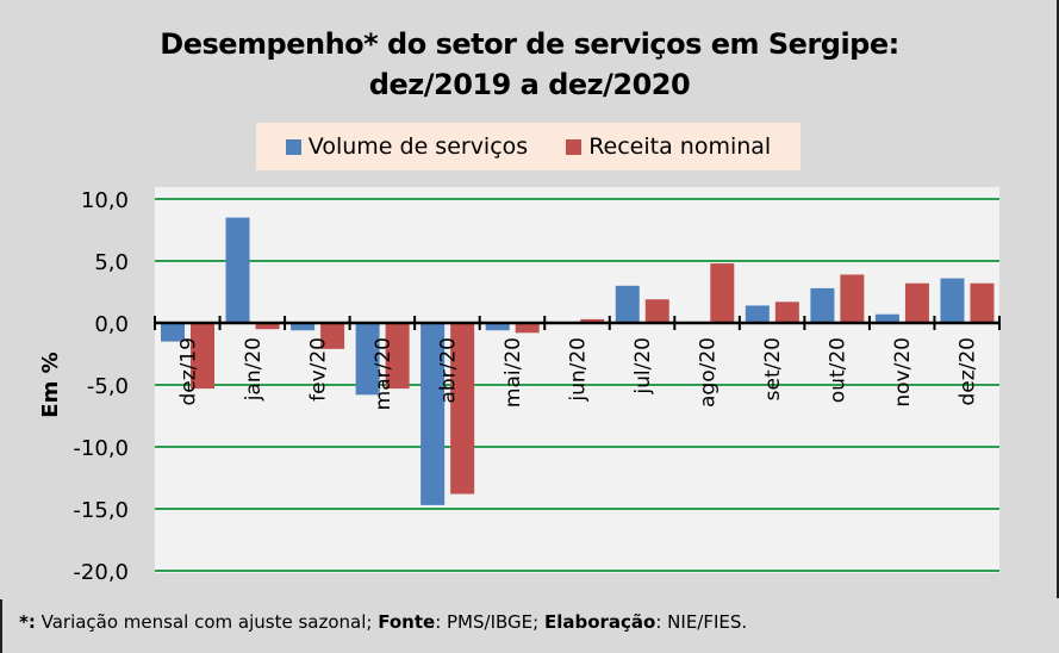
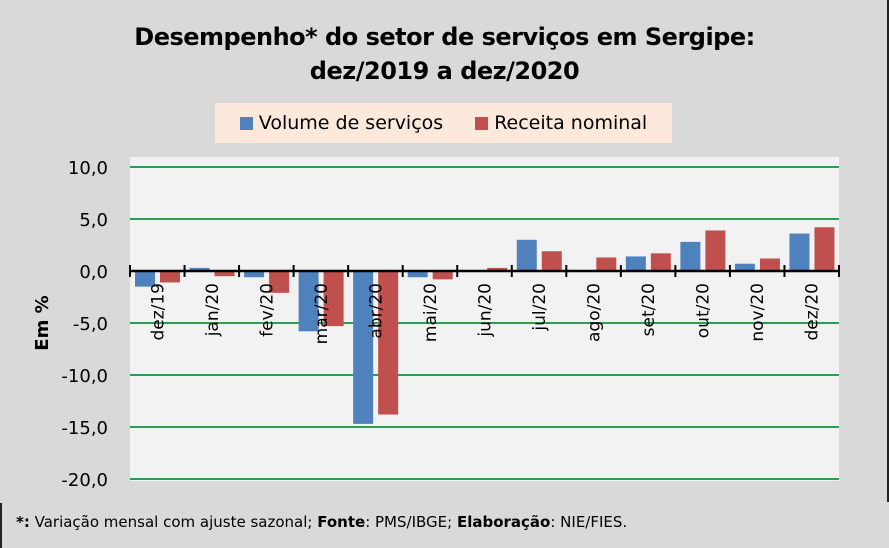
Receita nominal/dez/19: -5,3 -> -1,1
Volume de serviços/jan/20: 8,5 -> 0,3
Receita nominal/ago/20: 4,8 -> 1,3
Receita nominal/nov/20: 3,2 -> 1,2
Receita nominal/dez/20: 3,2 -> 4,2
